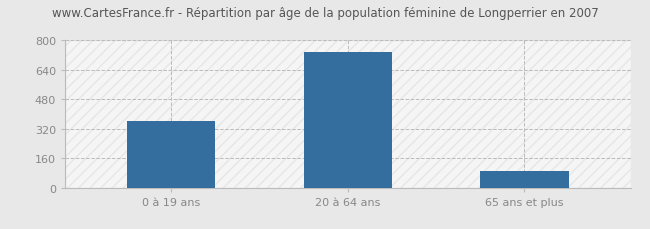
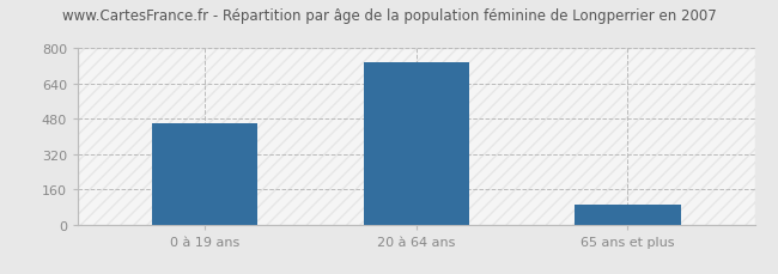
0 à 19 ans: 360 -> 460
